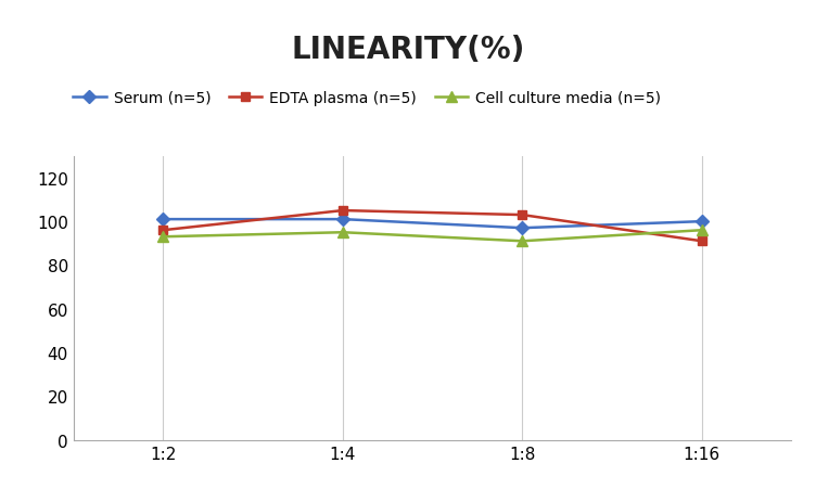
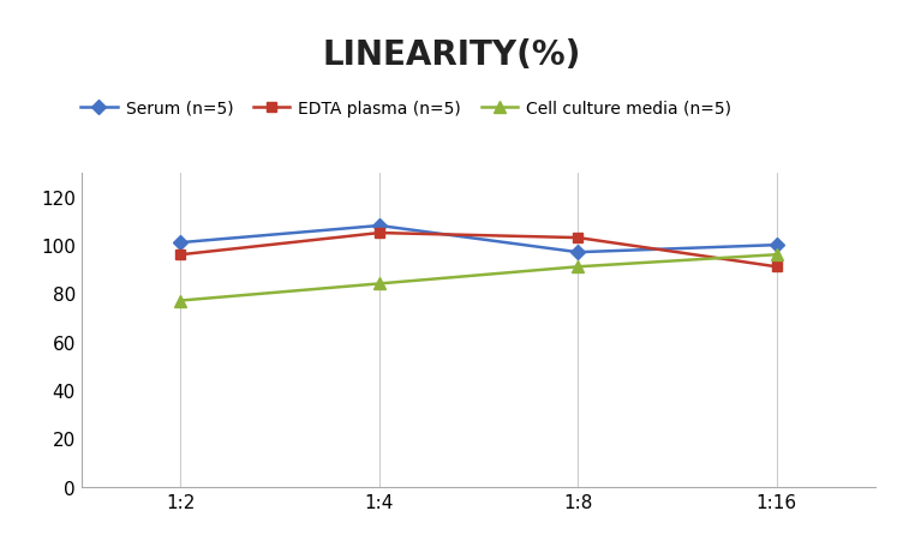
Cell culture media (n=5)/1:2: 93 -> 77
Serum (n=5)/1:4: 101 -> 108
Cell culture media (n=5)/1:4: 95 -> 84
